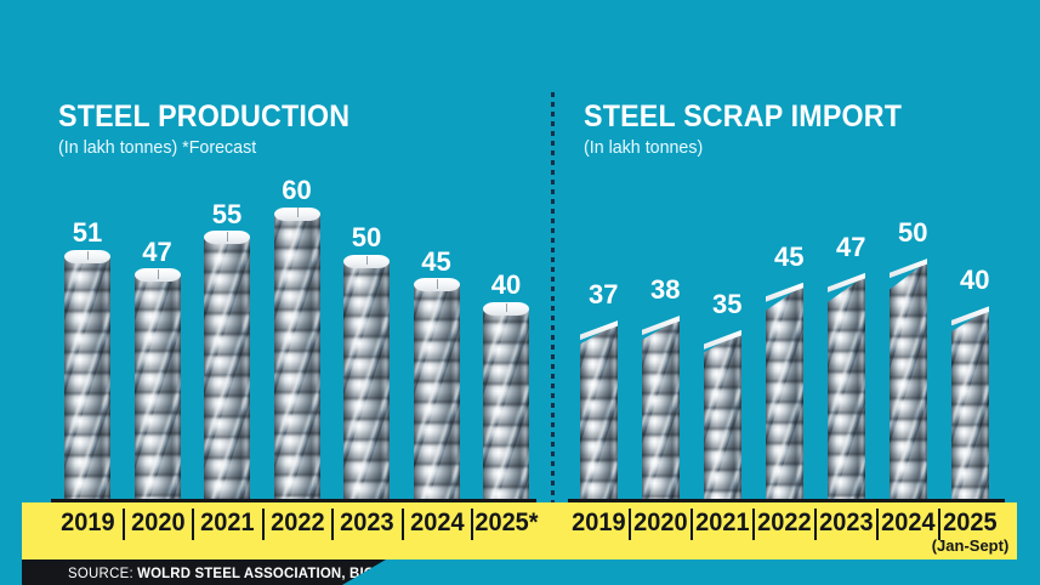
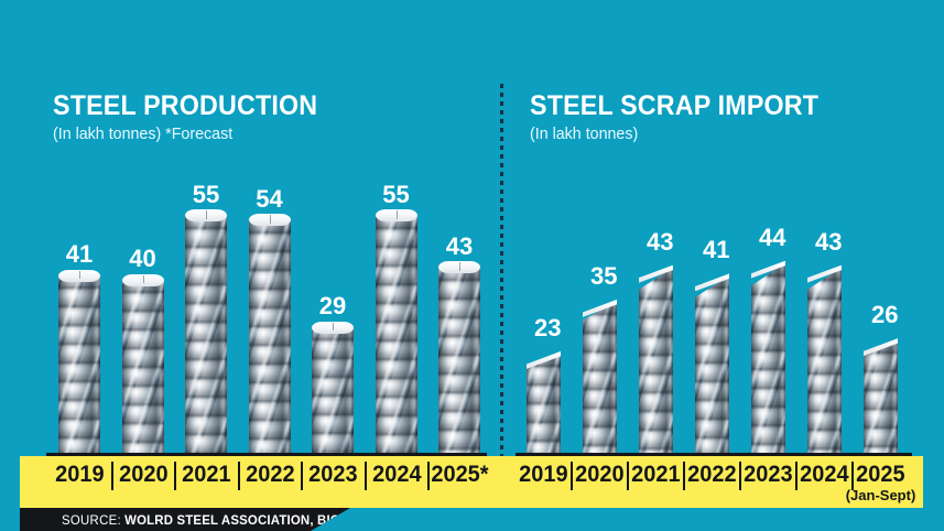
STEEL PRODUCTION/2019: 51 -> 41
STEEL PRODUCTION/2020: 47 -> 40
STEEL PRODUCTION/2022: 60 -> 54
STEEL PRODUCTION/2023: 50 -> 29
STEEL PRODUCTION/2024: 45 -> 55
STEEL PRODUCTION/2025*: 40 -> 43
STEEL SCRAP IMPORT/2019: 37 -> 23
STEEL SCRAP IMPORT/2020: 38 -> 35
STEEL SCRAP IMPORT/2021: 35 -> 43
STEEL SCRAP IMPORT/2022: 45 -> 41
STEEL SCRAP IMPORT/2023: 47 -> 44
STEEL SCRAP IMPORT/2024: 50 -> 43
STEEL SCRAP IMPORT/2025: 40 -> 26
